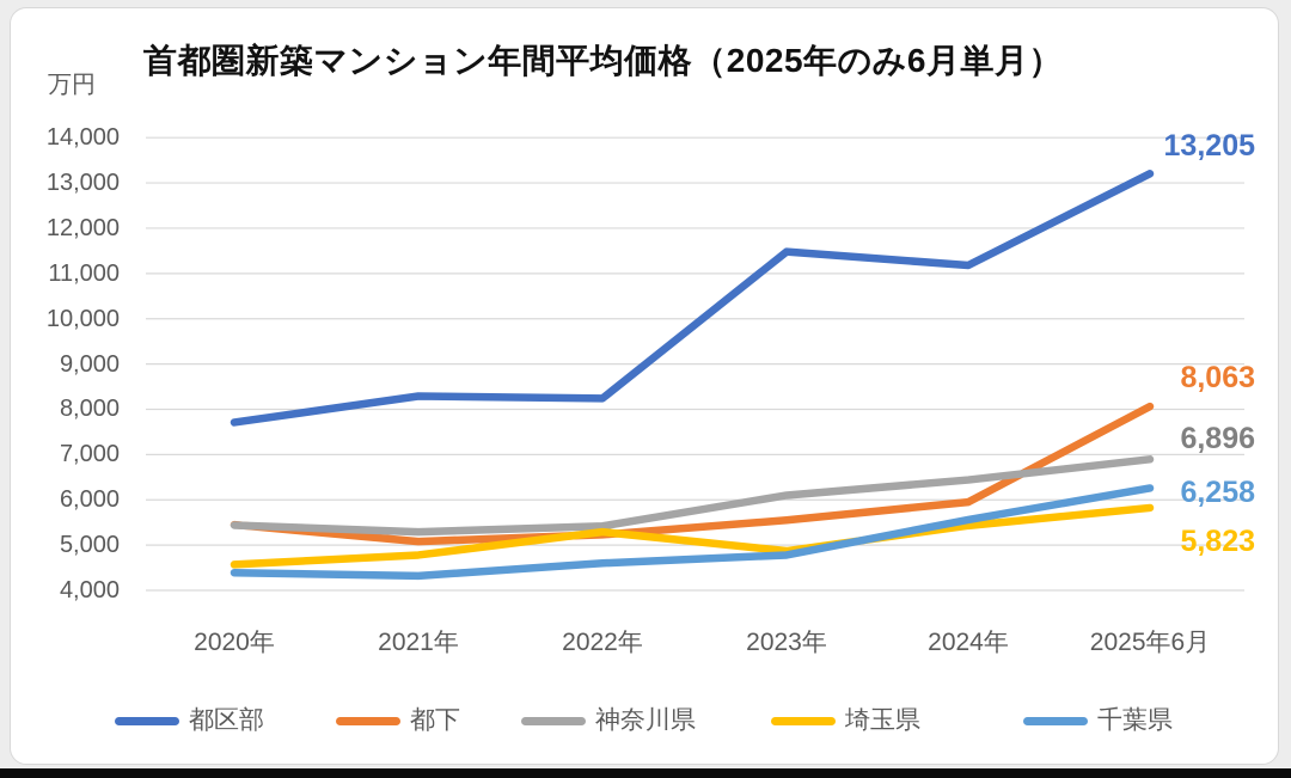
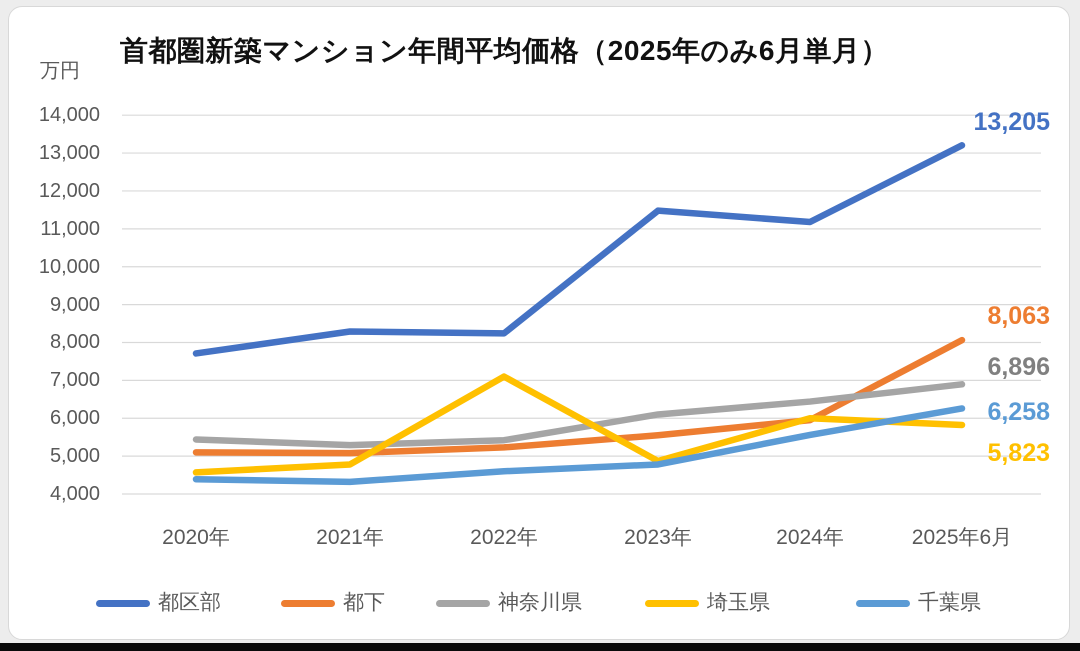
都下/2020年: 5400 -> 5100
埼玉県/2022年: 5300 -> 7100
埼玉県/2024年: 5400 -> 6000
